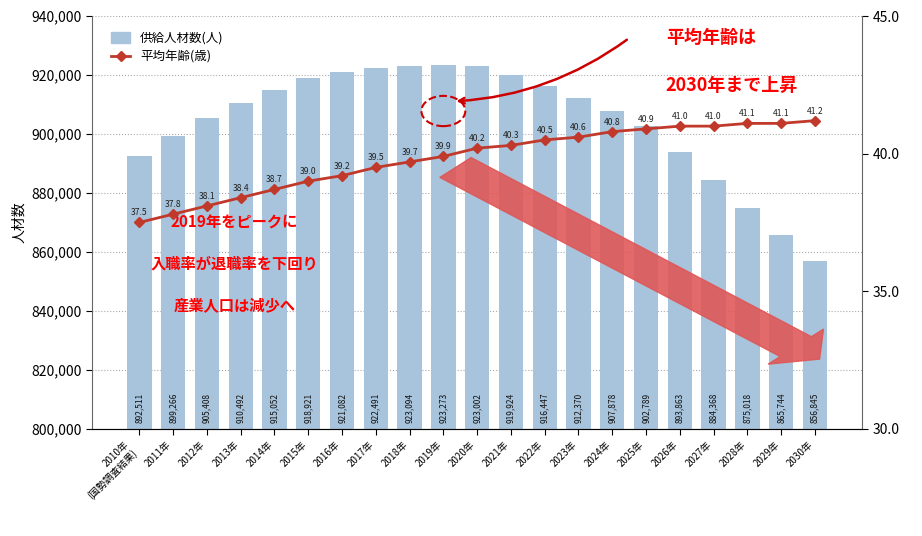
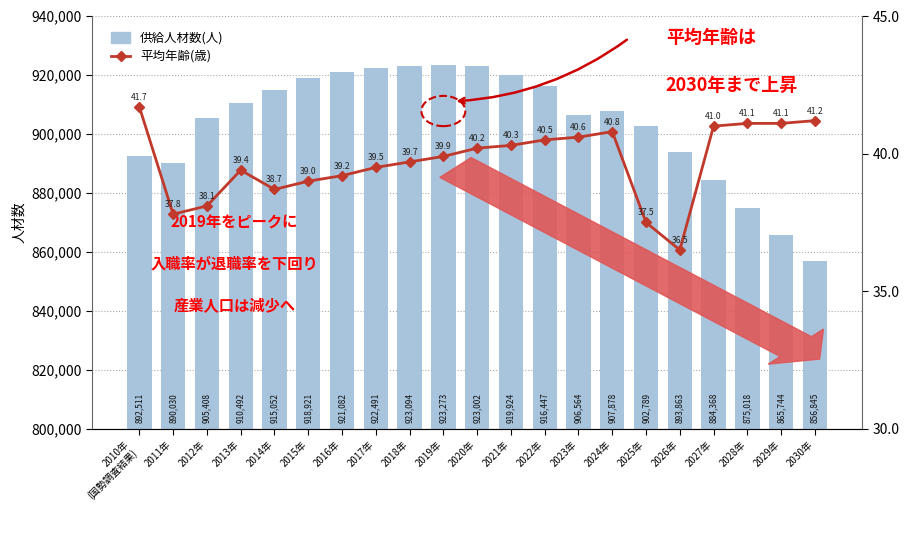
平均年齢(歳)/2010年 (国勢調査結果): 37.5 -> 41.7
供給人材数(人)/2011年: 899,266 -> 890,030
平均年齢(歳)/2013年: 38.4 -> 39.4
供給人材数(人)/2023年: 912,370 -> 906,564
平均年齢(歳)/2025年: 40.9 -> 37.5
平均年齢(歳)/2026年: 41.0 -> 36.5
